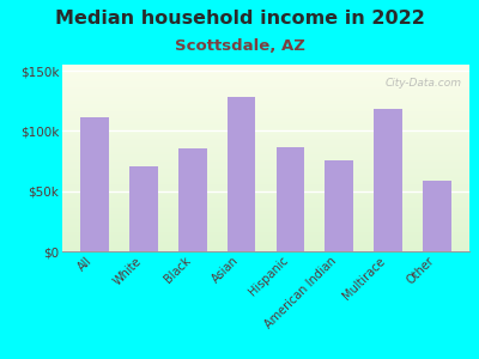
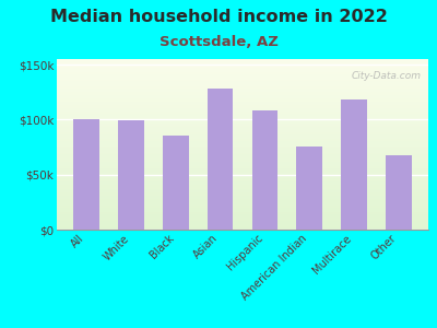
All: $111k -> $100k
White: $71k -> $99k
Hispanic: $86k -> $108k
Other: $59k -> $68k
